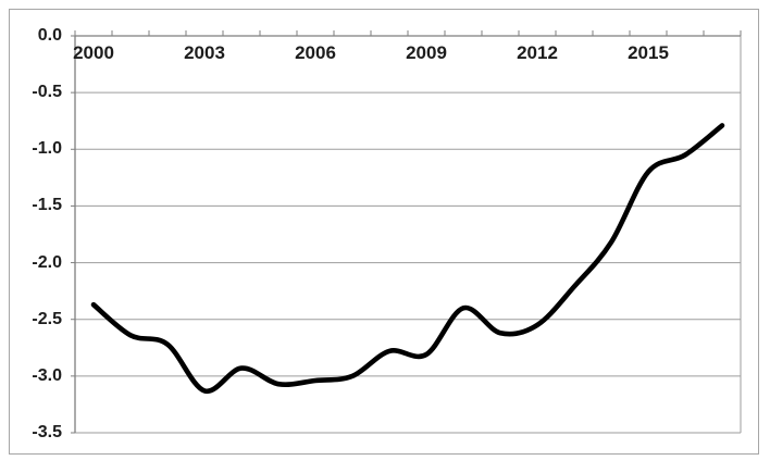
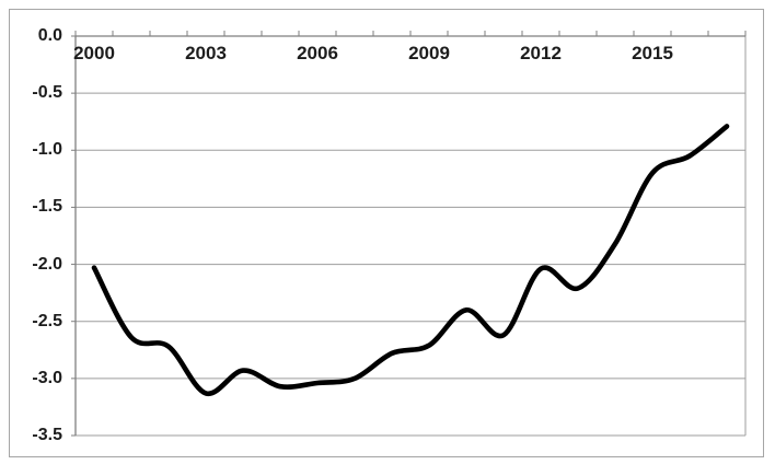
2000: -2.37 -> -2.03
2009: -2.81 -> -2.71
2012: -2.55 -> -2.04
